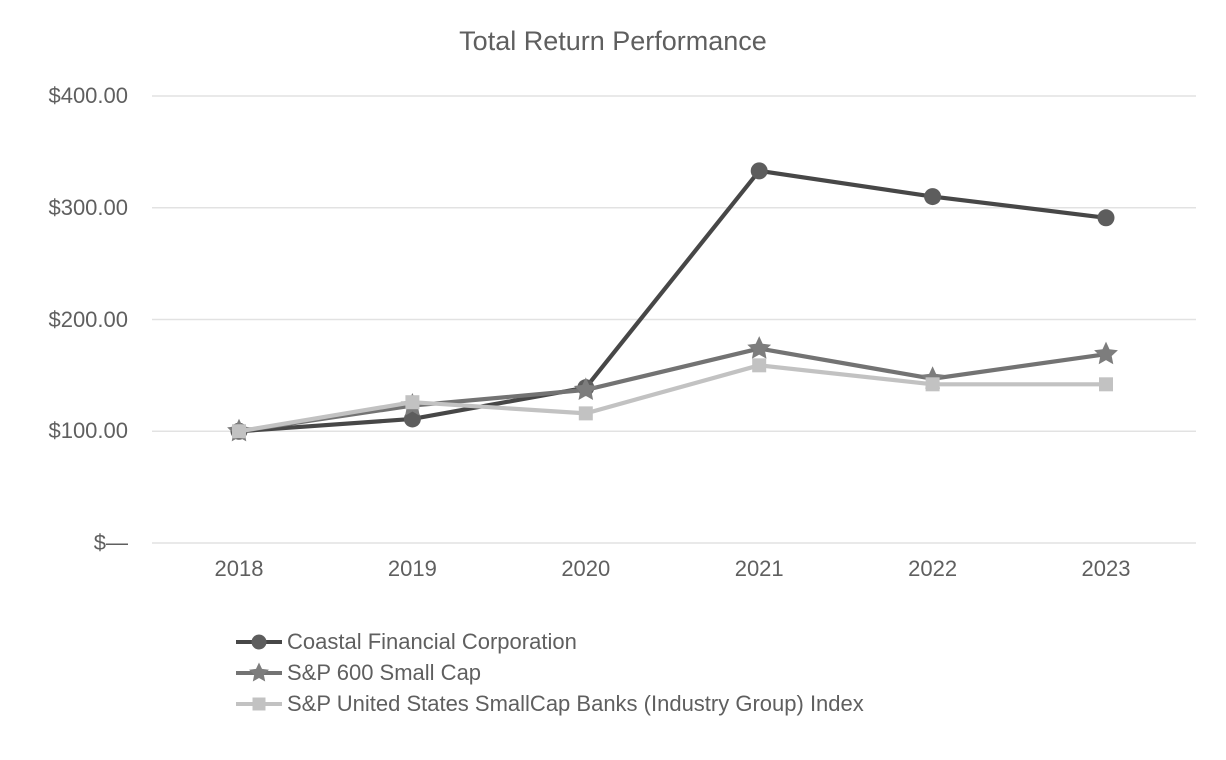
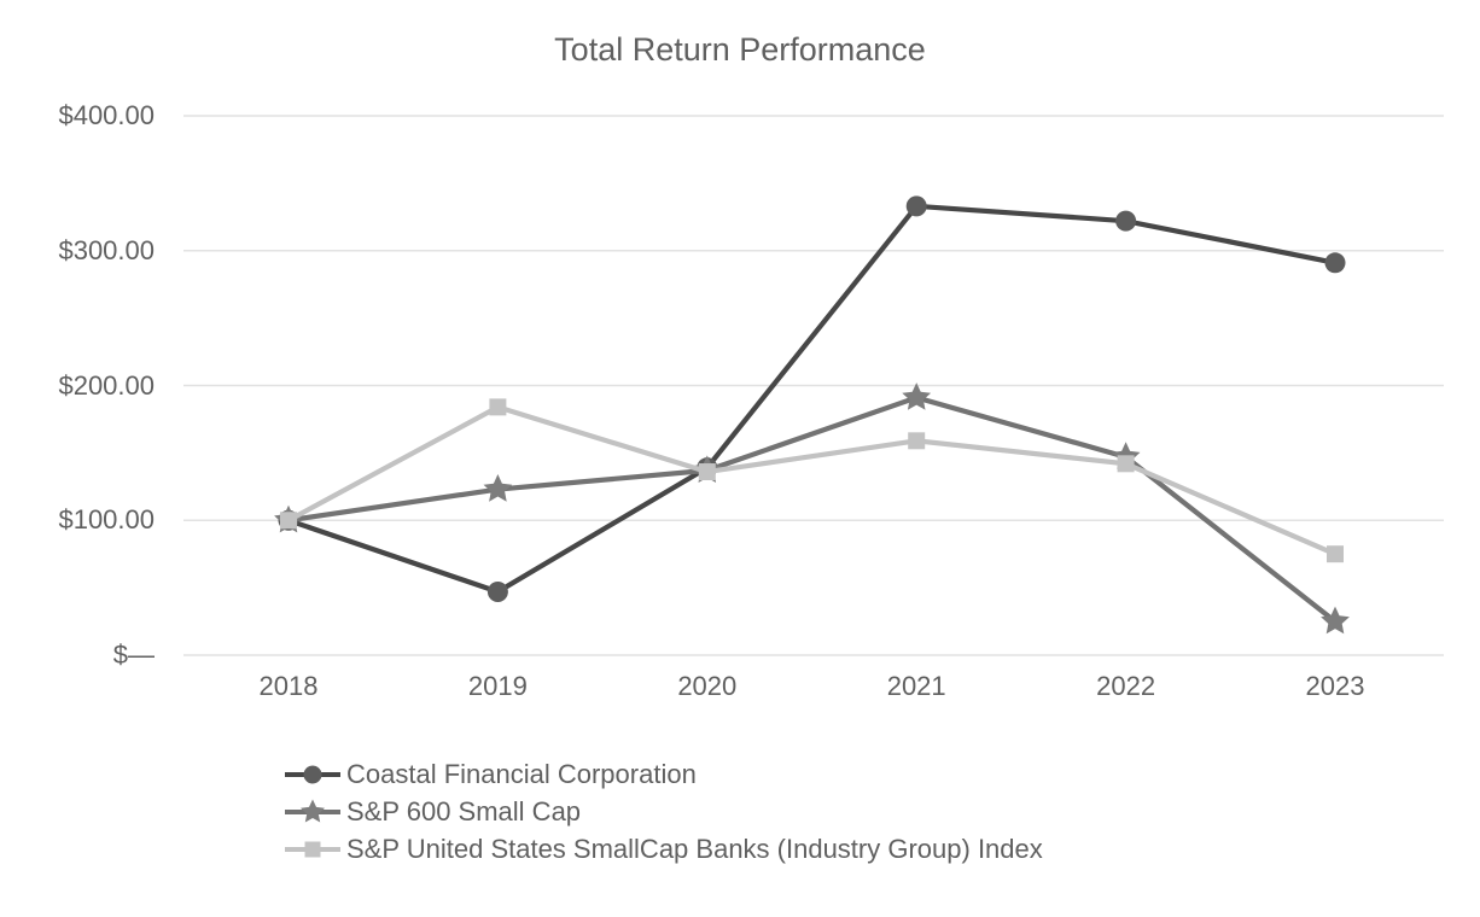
Coastal Financial Corporation/2019: $111 -> $47
S&P United States SmallCap Banks (Industry Group) Index/2019: $126 -> $184
S&P United States SmallCap Banks (Industry Group) Index/2020: $116 -> $136
S&P 600 Small Cap/2021: $174 -> $191
Coastal Financial Corporation/2022: $310 -> $322
S&P 600 Small Cap/2023: $169 -> $25
S&P United States SmallCap Banks (Industry Group) Index/2023: $142 -> $75
